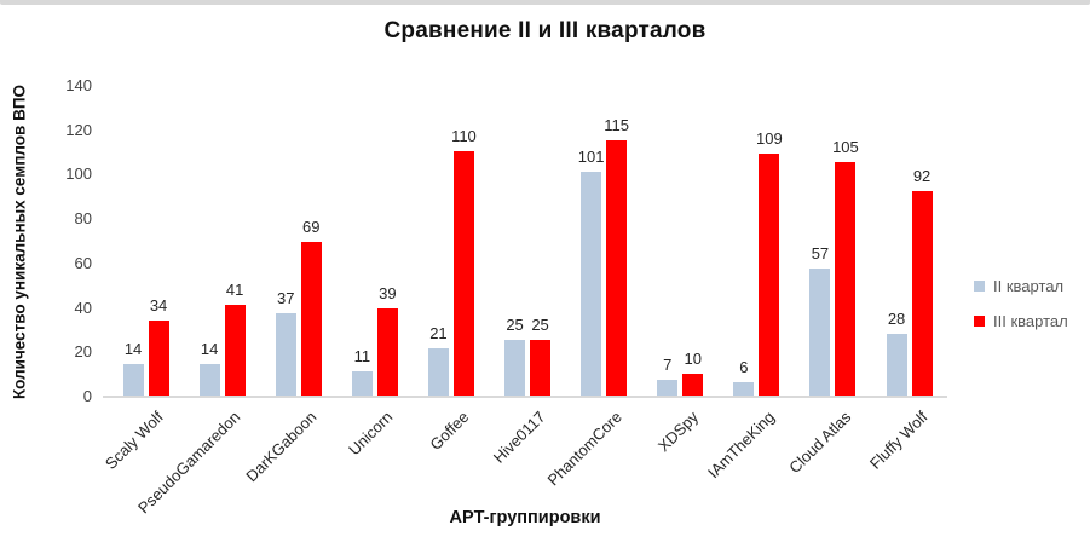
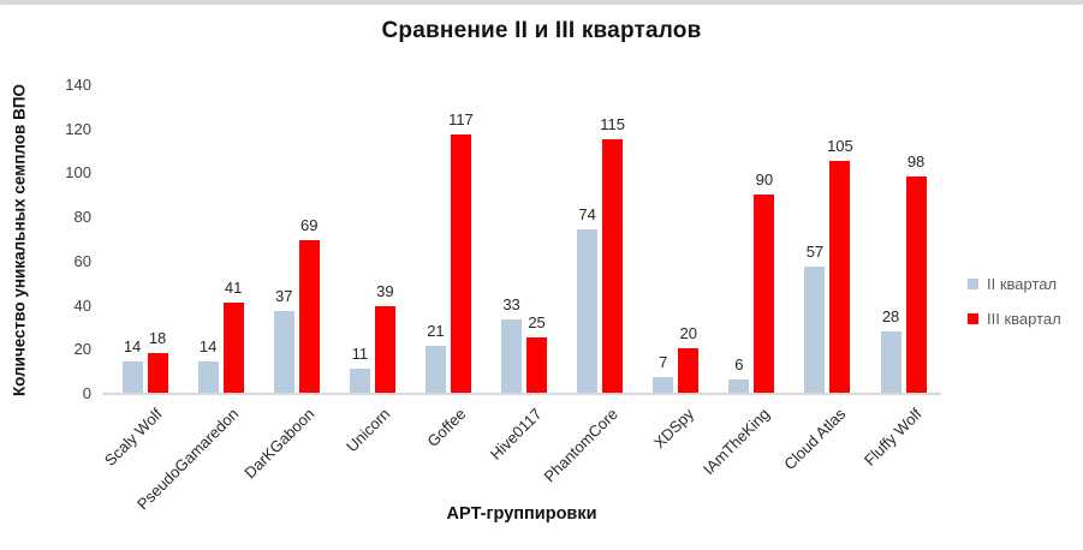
III квартал/Scaly Wolf: 34 -> 18
III квартал/Goffee: 110 -> 117
II квартал/Hive0117: 25 -> 33
II квартал/PhantomCore: 101 -> 74
III квартал/XDSpy: 10 -> 20
III квартал/IAmTheKing: 109 -> 90
III квартал/Fluffy Wolf: 92 -> 98
